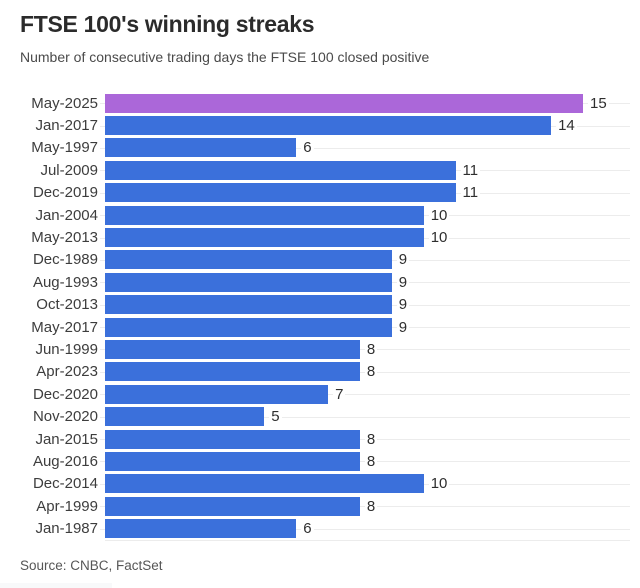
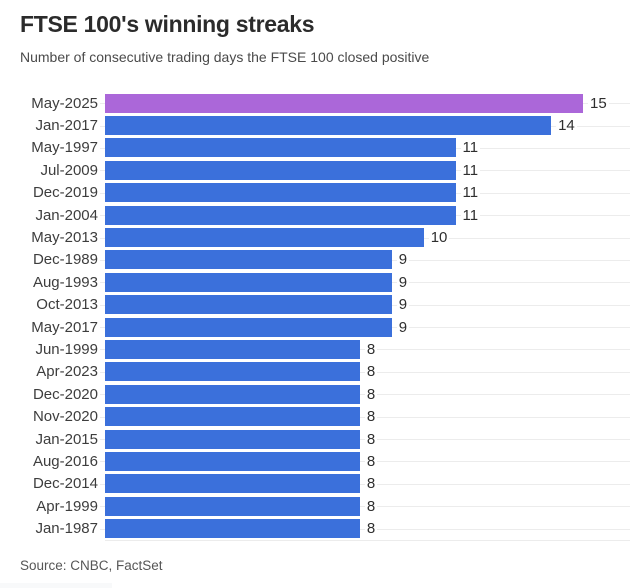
May-1997: 6 -> 11
Jan-2004: 10 -> 11
Dec-2020: 7 -> 8
Nov-2020: 5 -> 8
Dec-2014: 10 -> 8
Jan-1987: 6 -> 8
